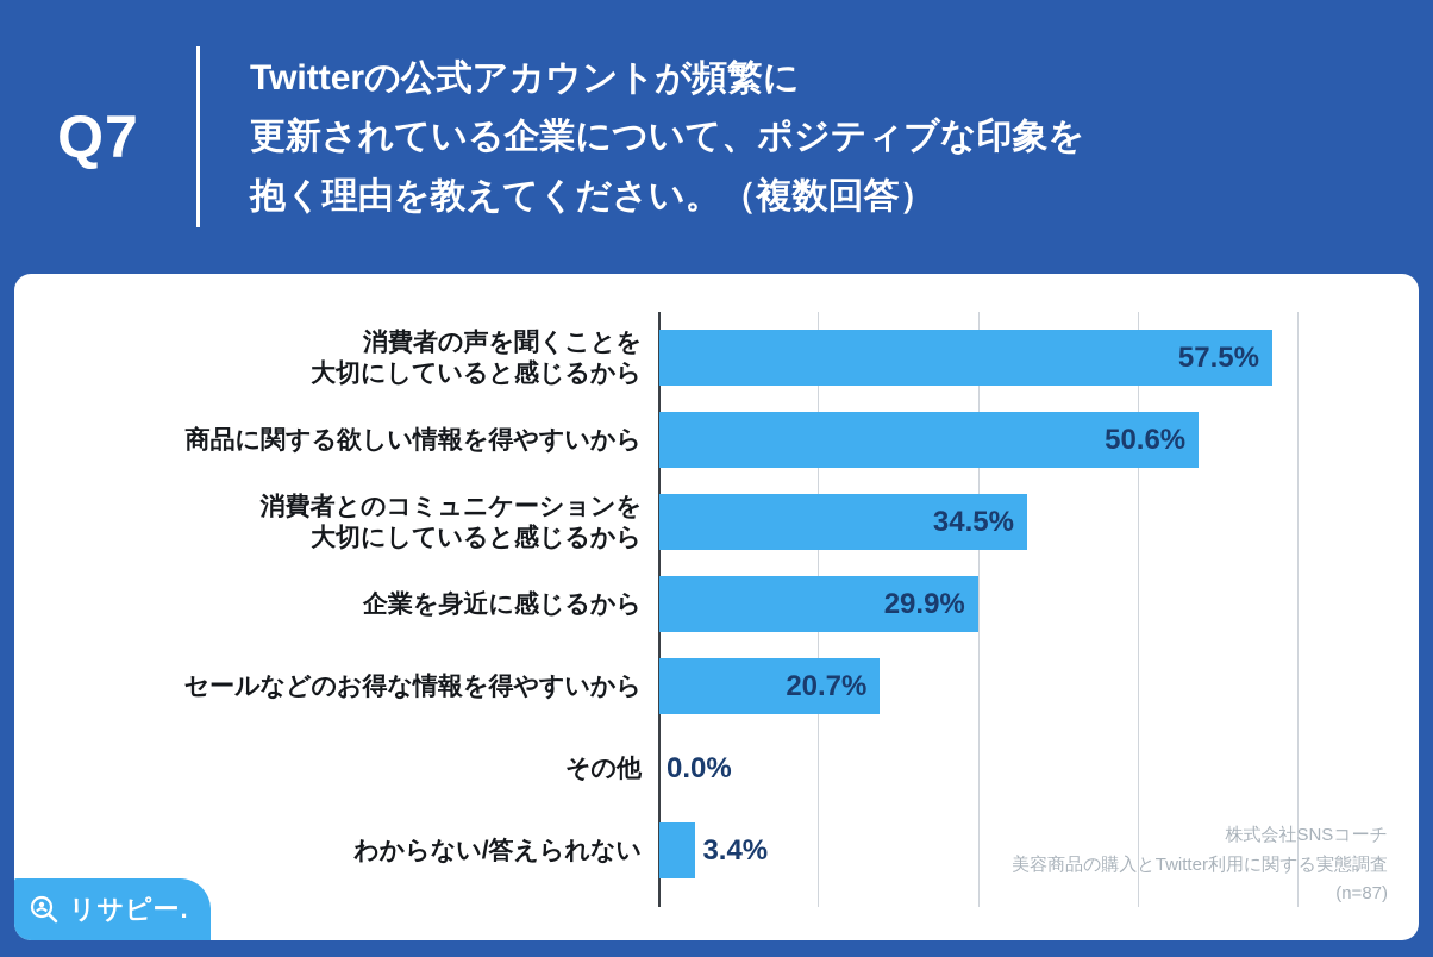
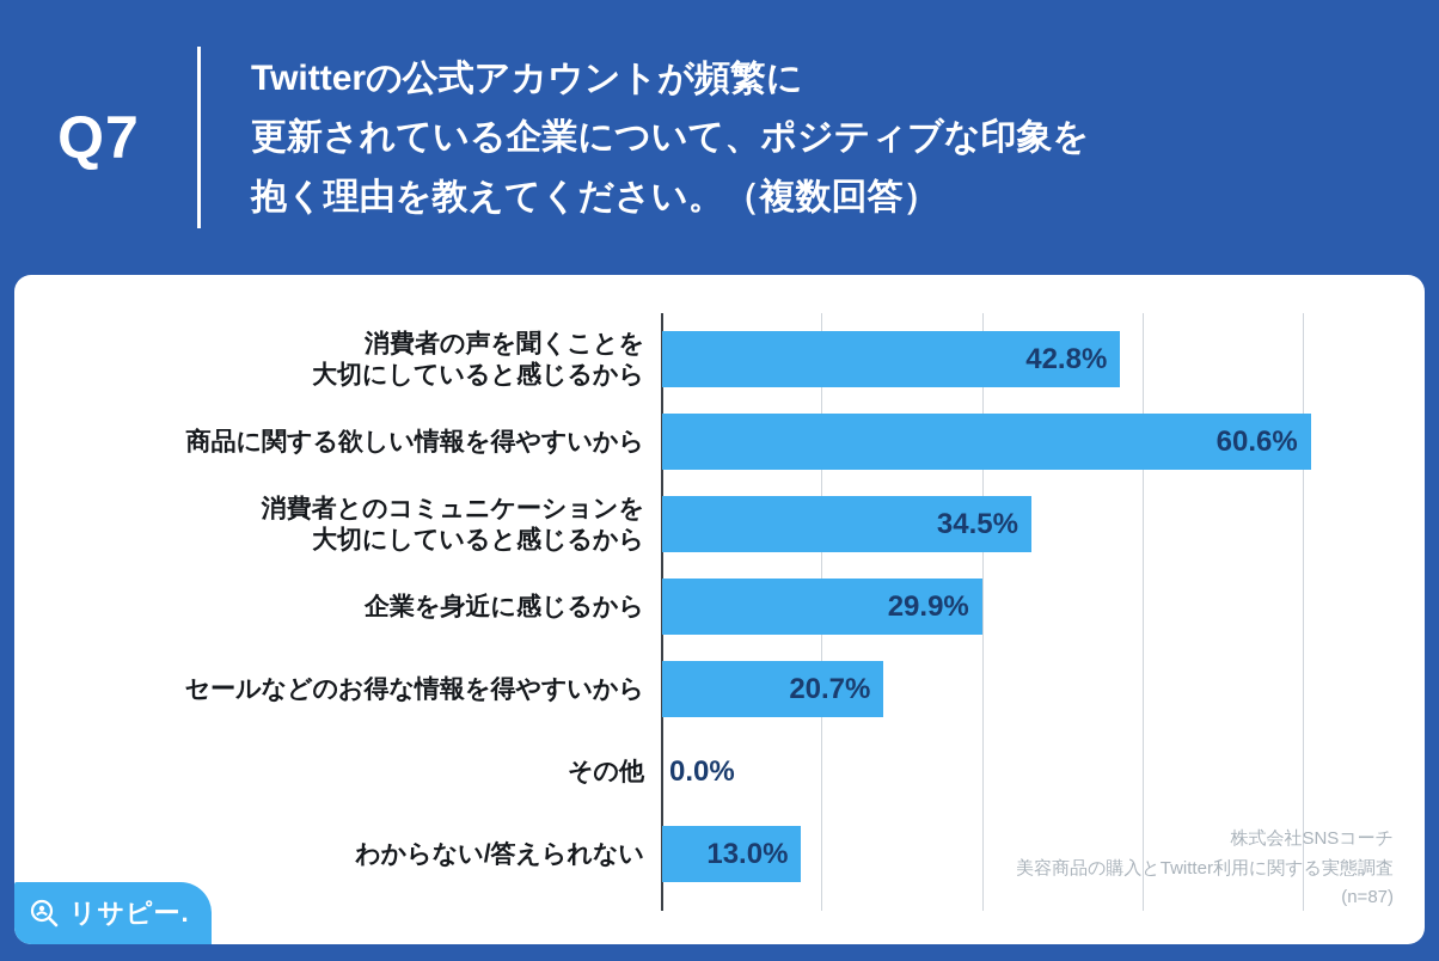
消費者の声を聞くことを 大切にしていると感じるから: 57.5% -> 42.8%
商品に関する欲しい情報を得やすいから: 50.6% -> 60.6%
わからない/答えられない: 3.4% -> 13.0%
